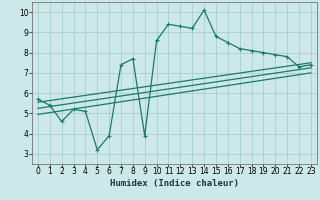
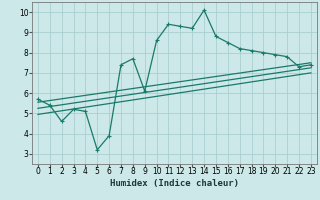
9: 3.9 -> 6.1
